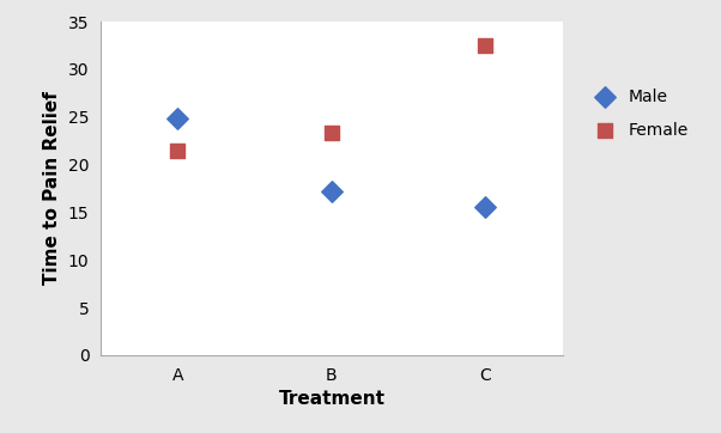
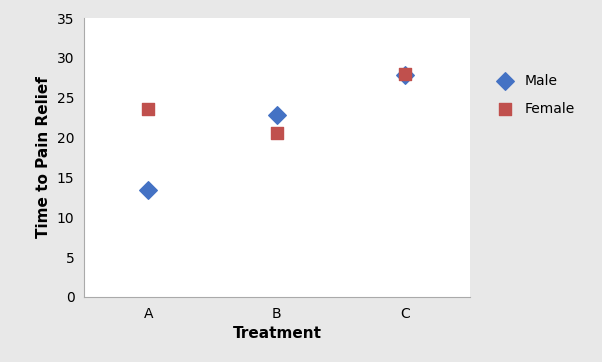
Male/A: 24.8 -> 13.4
Female/A: 21.5 -> 23.6
Male/B: 17.2 -> 22.8
Female/B: 23.3 -> 20.6
Male/C: 15.5 -> 27.8
Female/C: 32.5 -> 28.0
